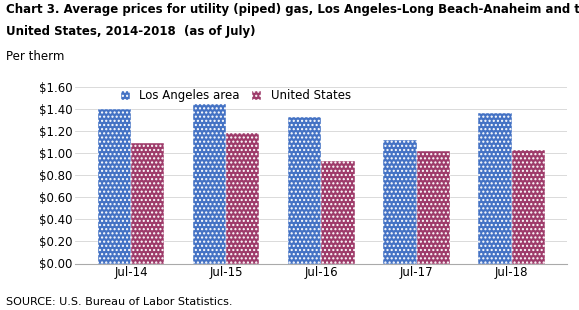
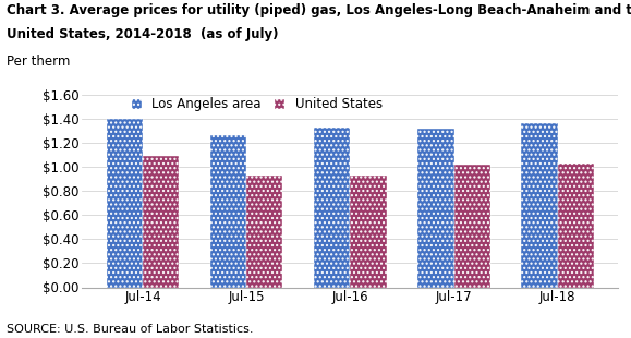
Los Angeles area/Jul-15: $1.44 -> $1.26
United States/Jul-15: $1.18 -> $0.93
Los Angeles area/Jul-17: $1.12 -> $1.32
